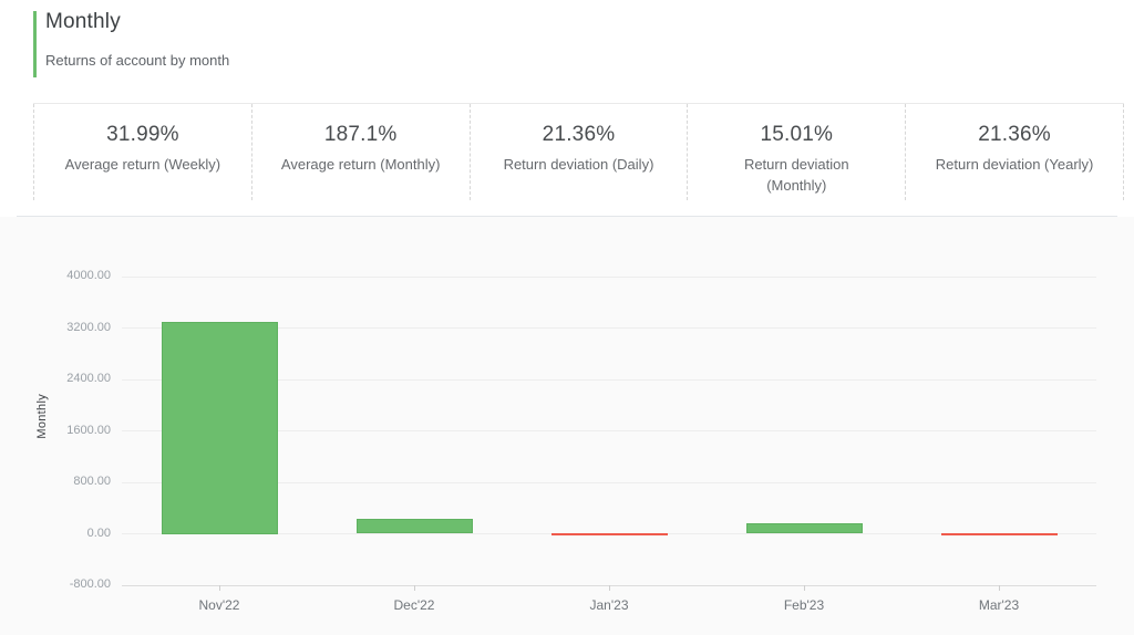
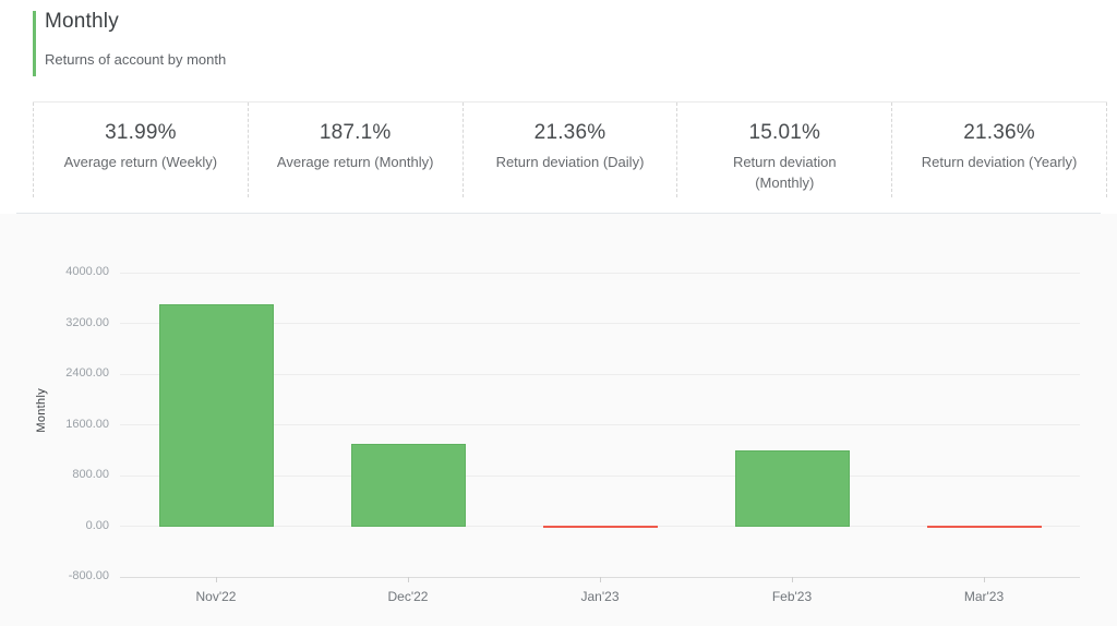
Nov'22: 3300 -> 3500
Dec'22: 200 -> 1300
Feb'23: 200 -> 1200
